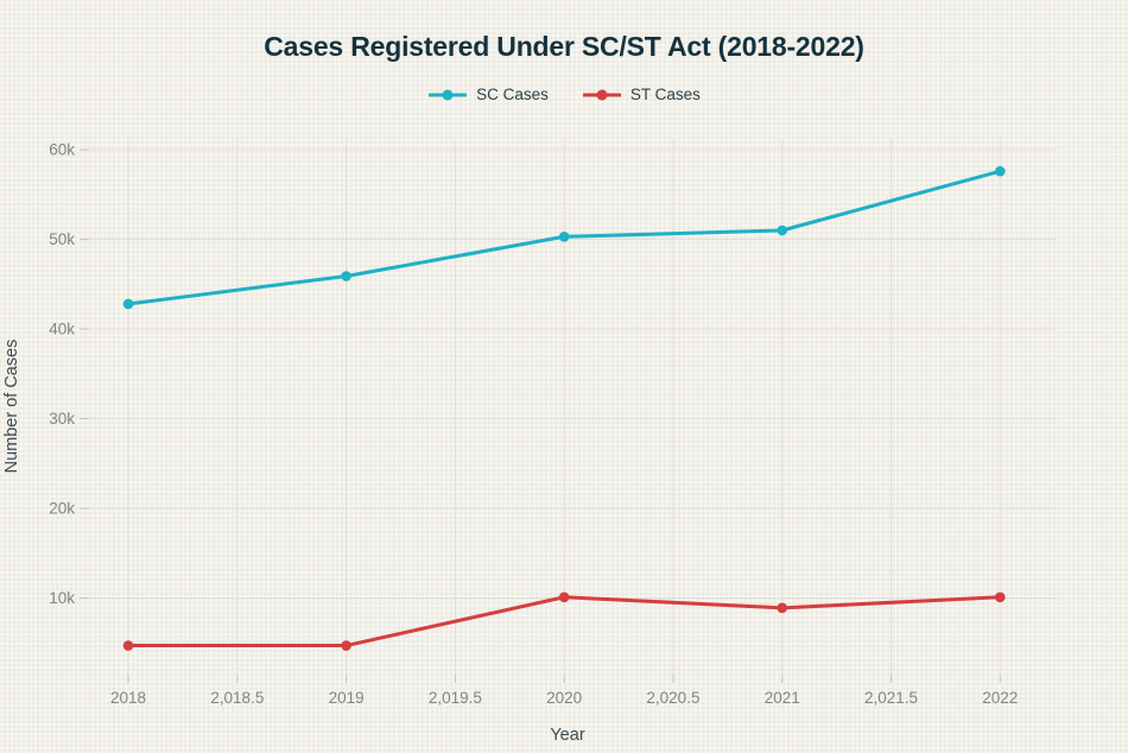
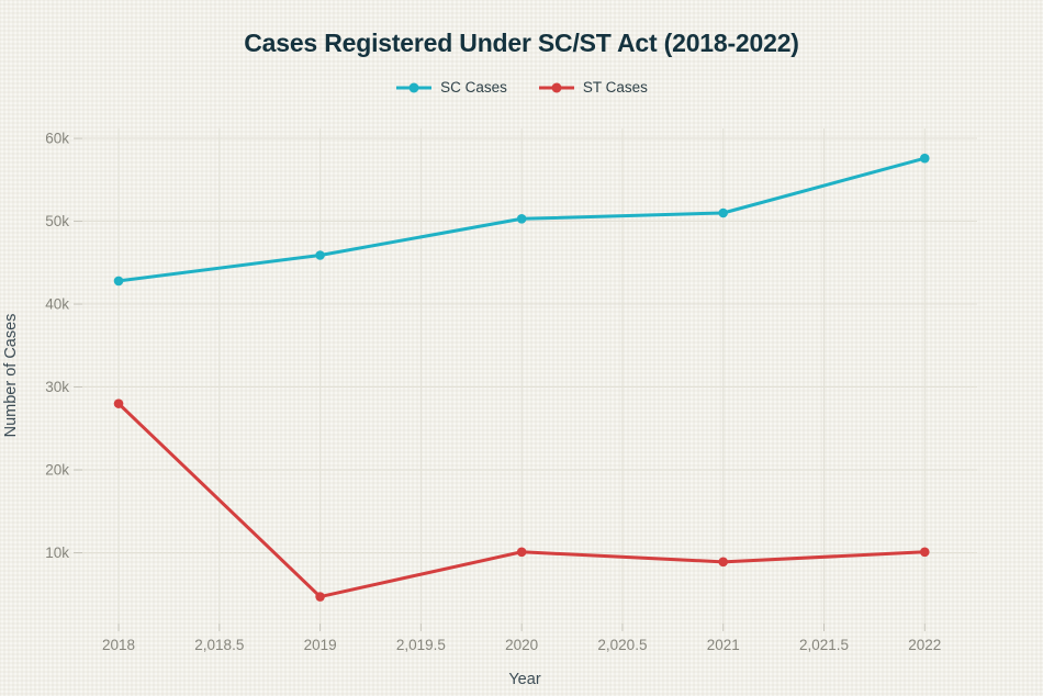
ST Cases/2018: 5k -> 28k
